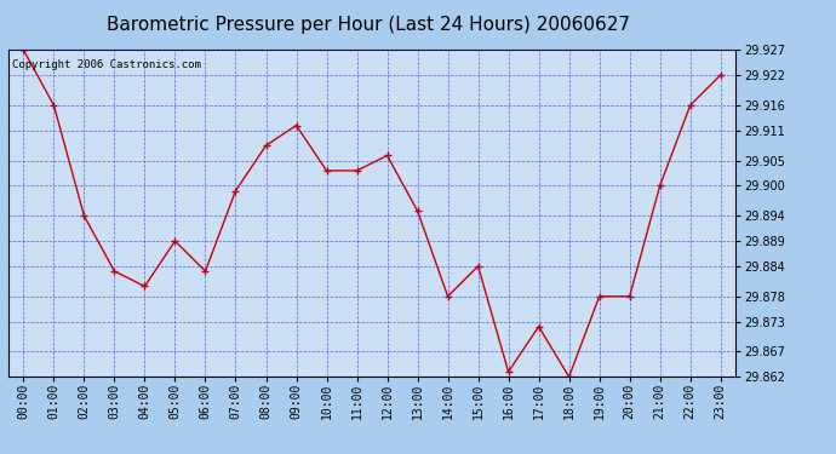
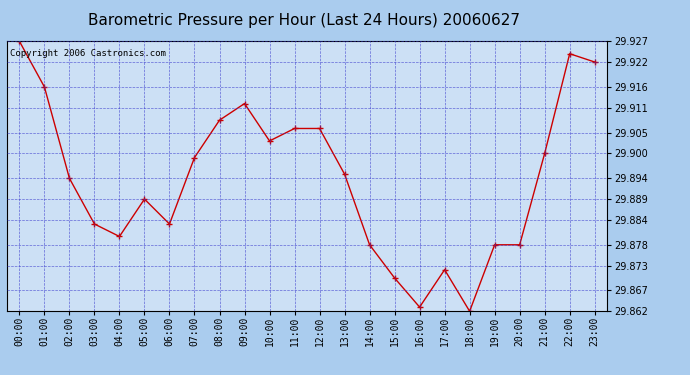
11:00: 29.903 -> 29.906
15:00: 29.884 -> 29.870
22:00: 29.916 -> 29.924
